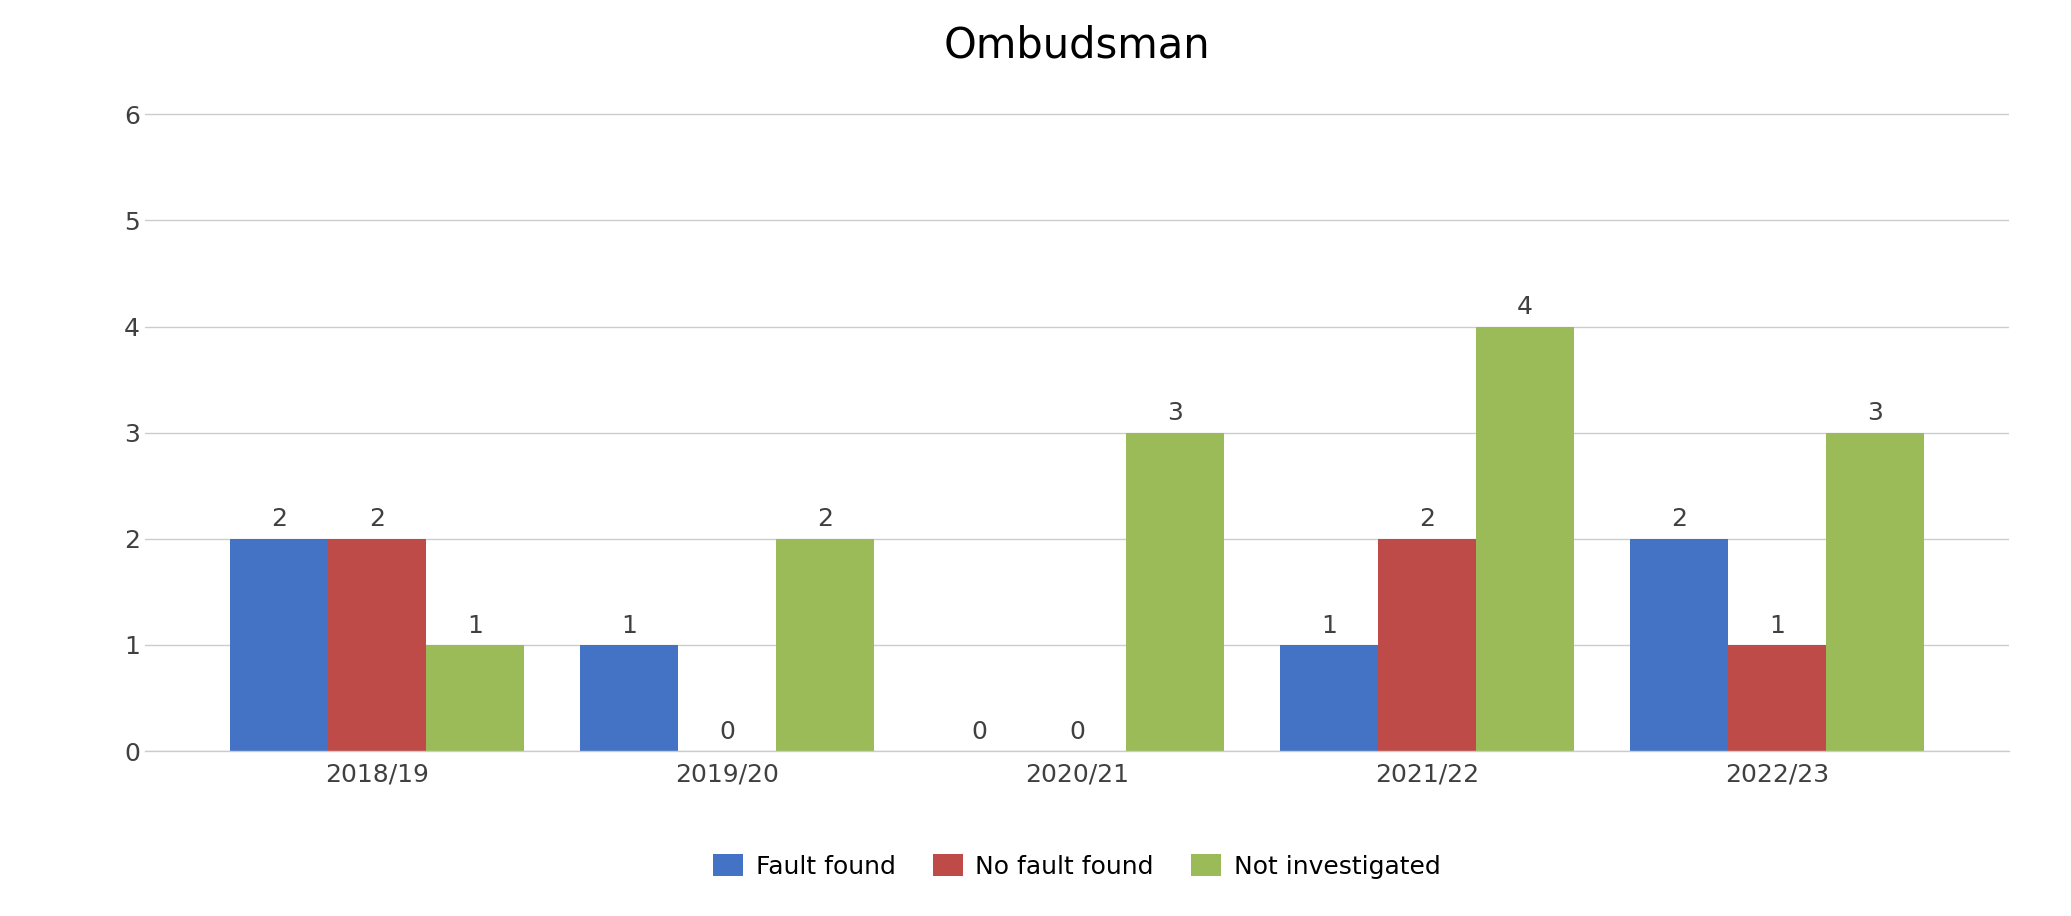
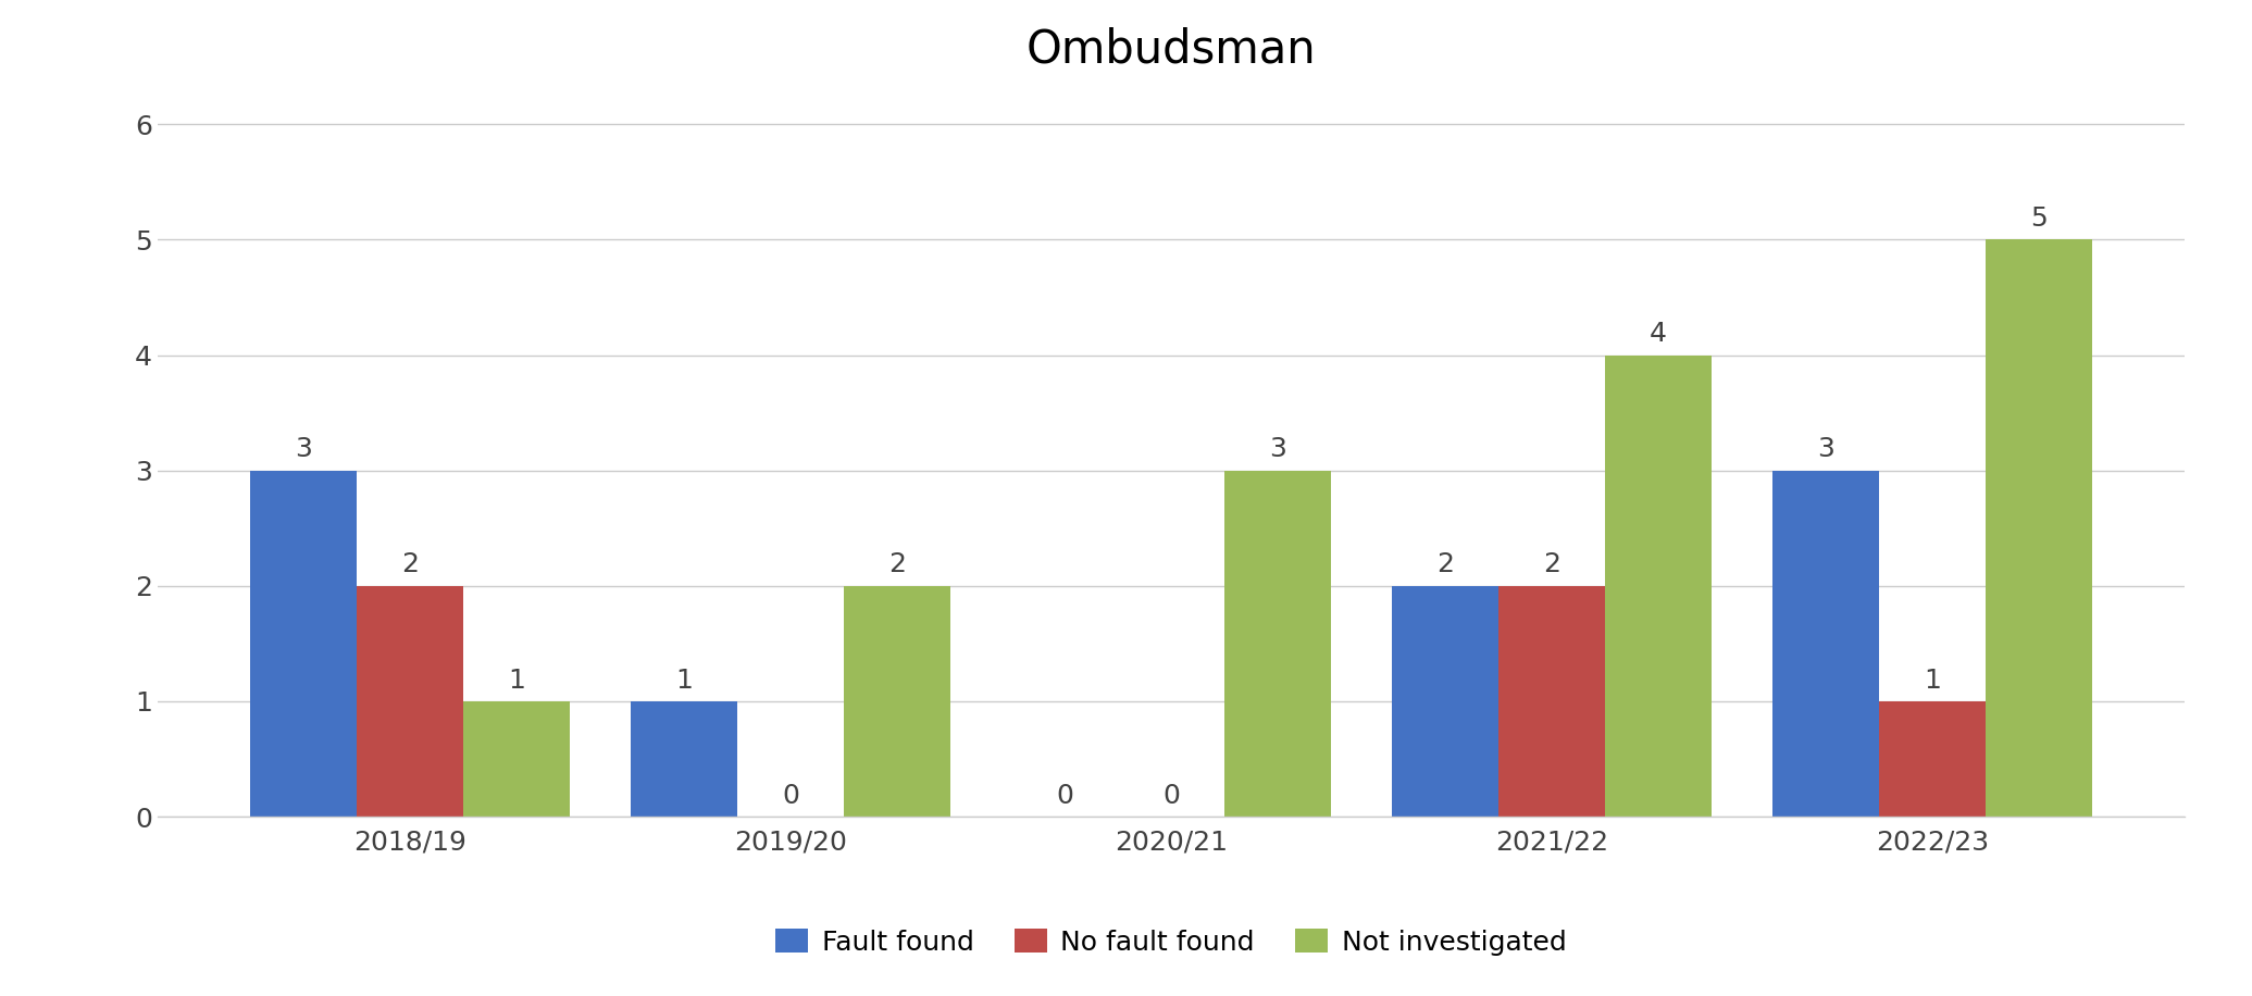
Fault found/2018/19: 2 -> 3
Fault found/2021/22: 1 -> 2
Fault found/2022/23: 2 -> 3
Not investigated/2022/23: 3 -> 5
